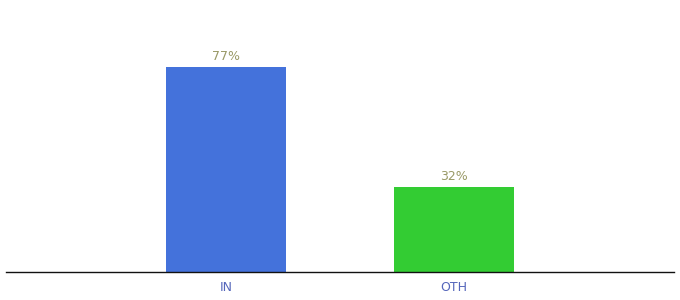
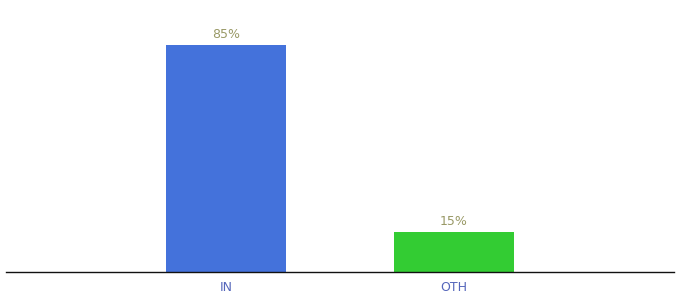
IN: 77% -> 85%
OTH: 32% -> 15%
